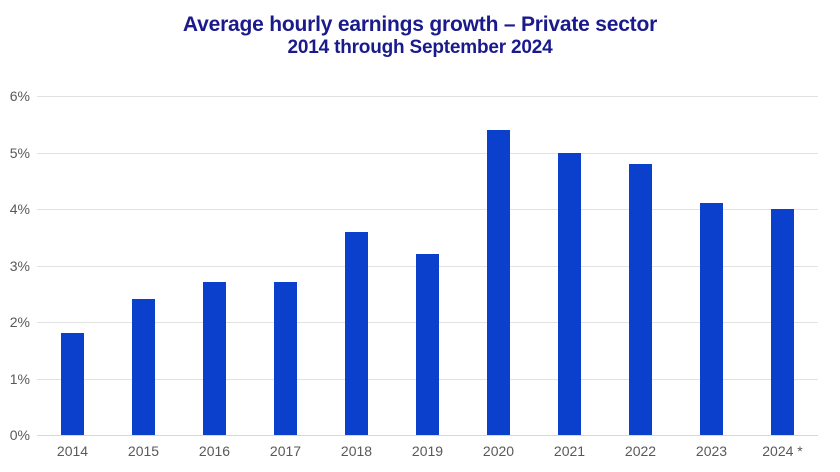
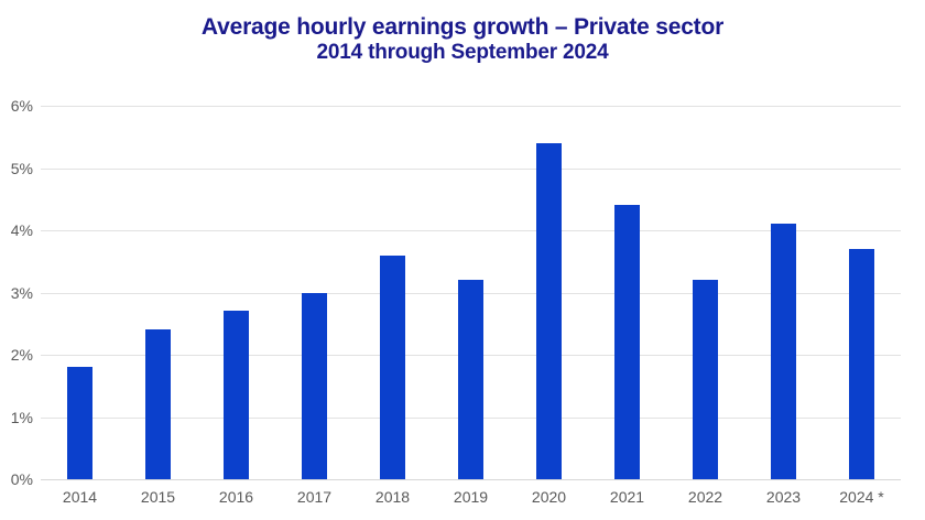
2017: 2.7% -> 3.0%
2021: 5.0% -> 4.4%
2022: 4.8% -> 3.2%
2024 *: 4.0% -> 3.7%
